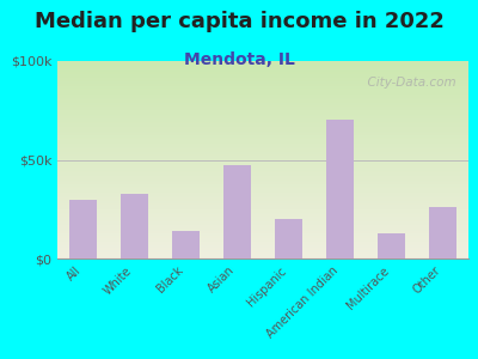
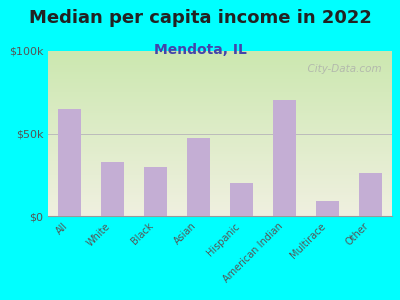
All: $30k -> $65k
Black: $14k -> $30k
Multirace: $13k -> $9k
